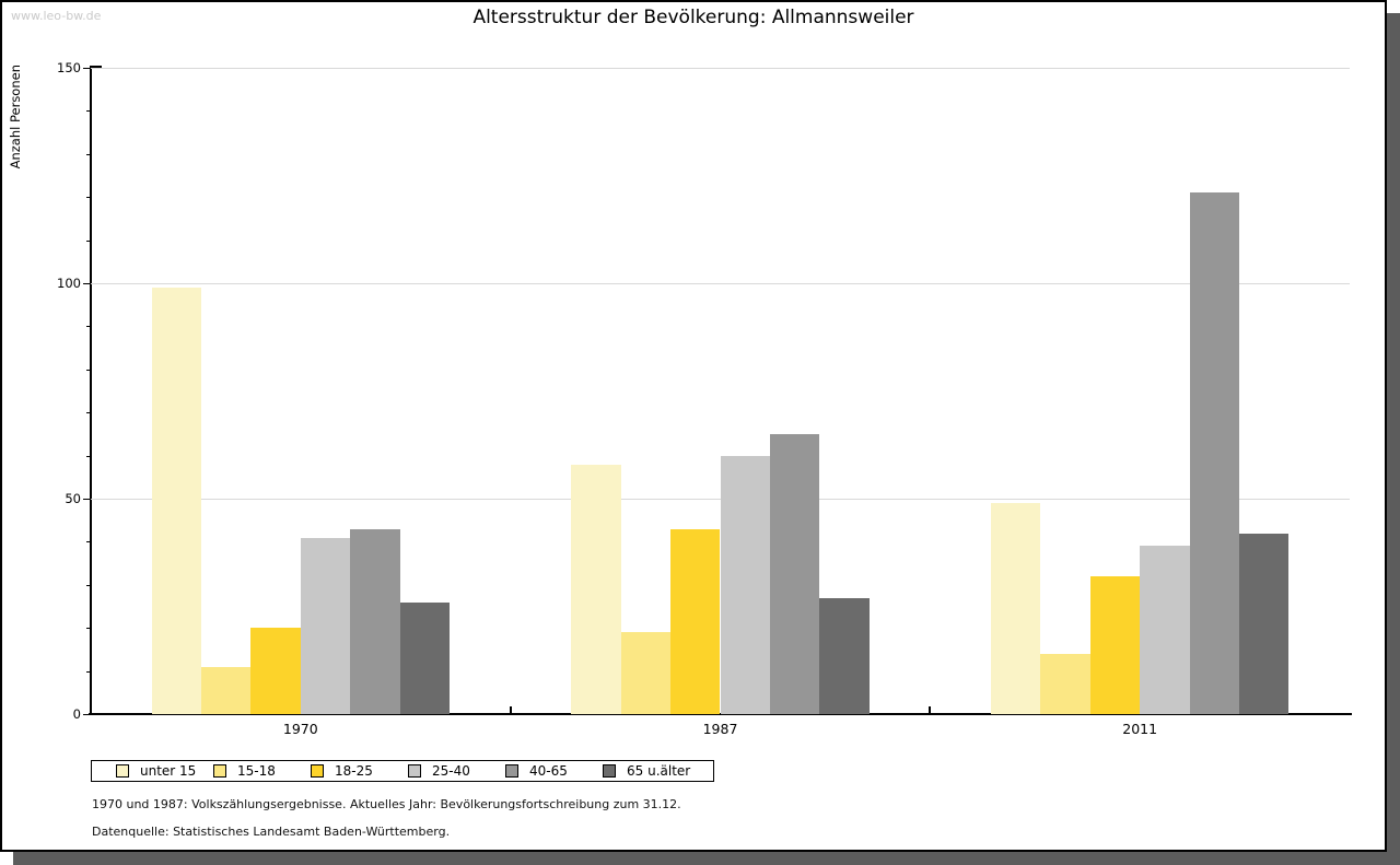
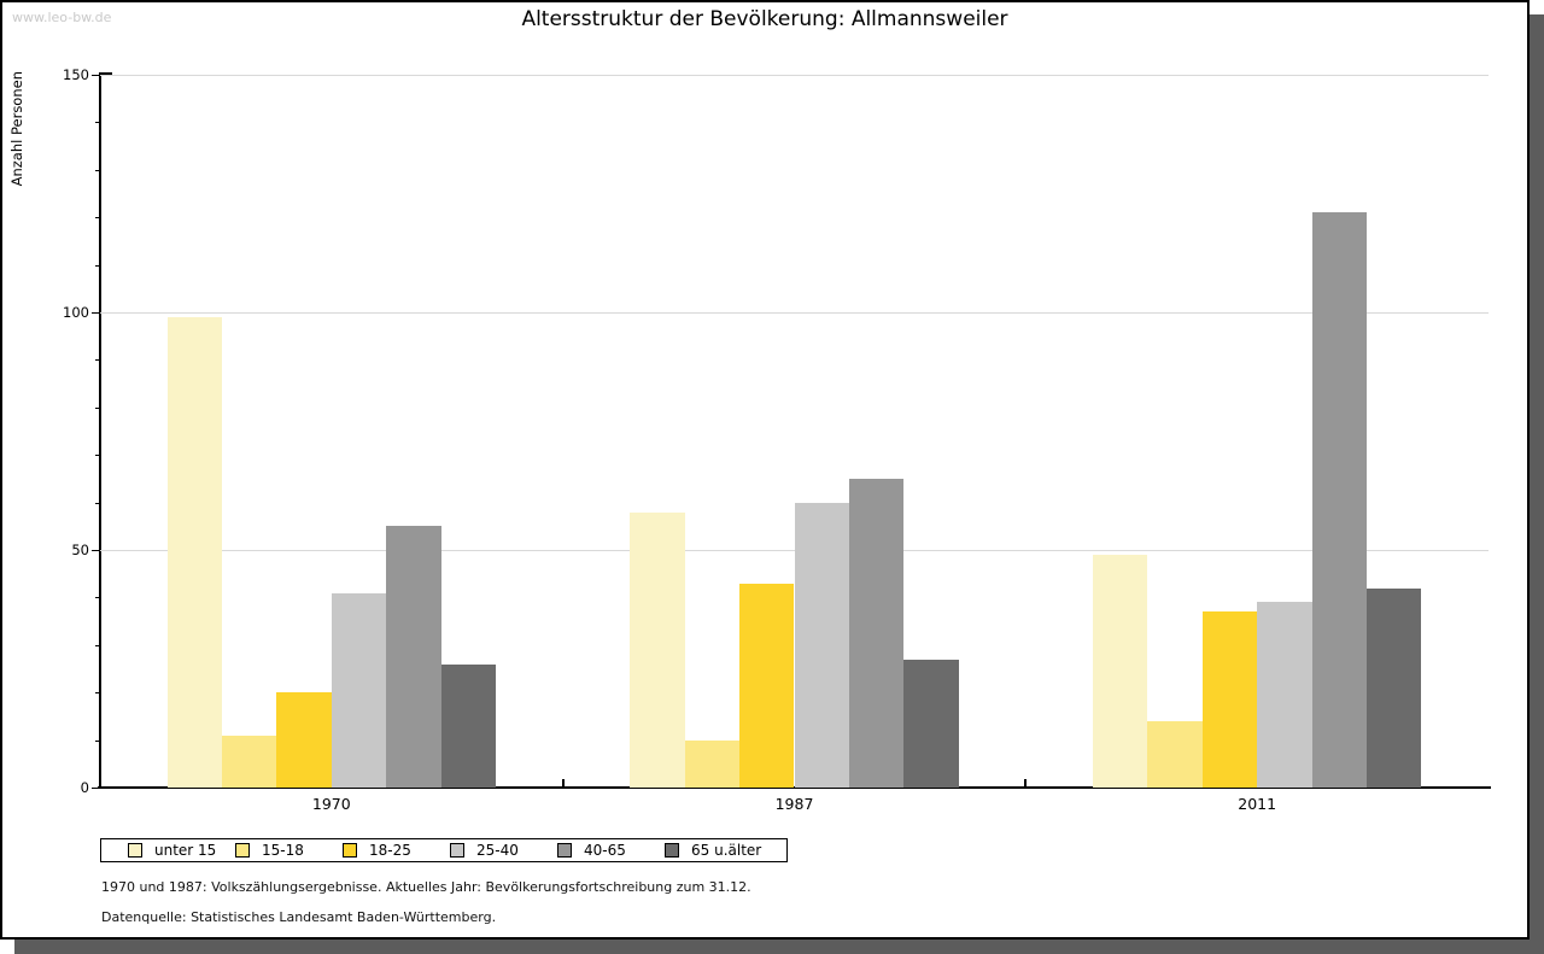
40-65/1970: 43 -> 55
15-18/1987: 19 -> 10
18-25/2011: 32 -> 37
